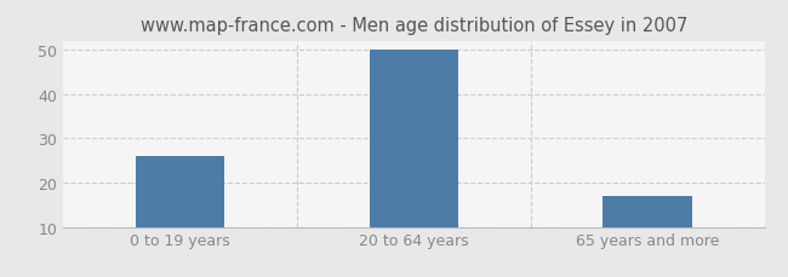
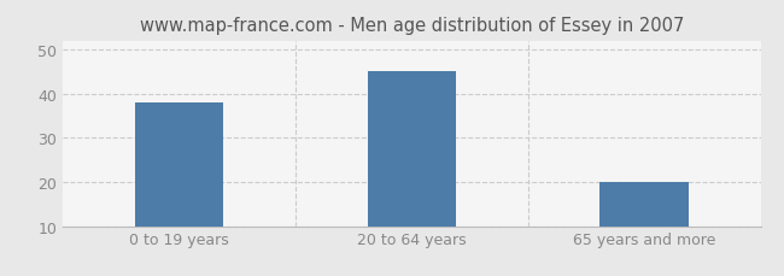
0 to 19 years: 26 -> 38
20 to 64 years: 50 -> 45
65 years and more: 17 -> 20
